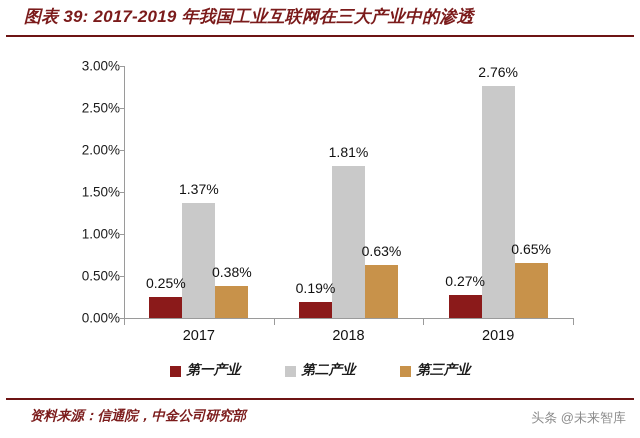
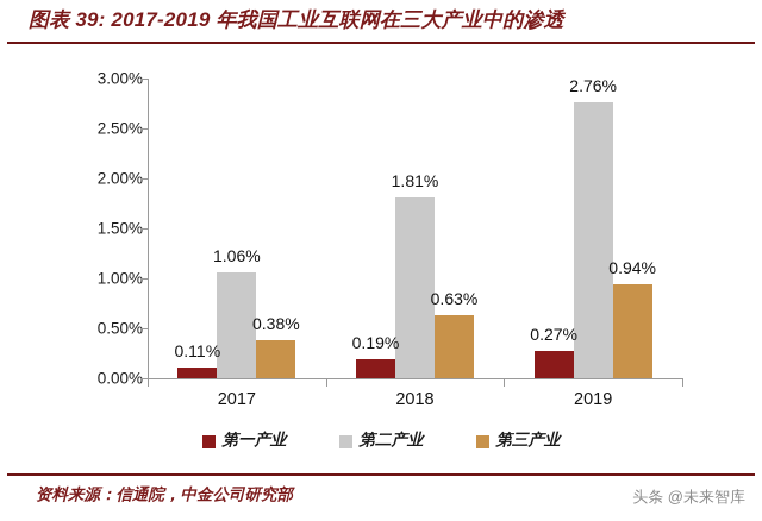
第一产业/2017: 0.25% -> 0.11%
第二产业/2017: 1.37% -> 1.06%
第三产业/2019: 0.65% -> 0.94%
